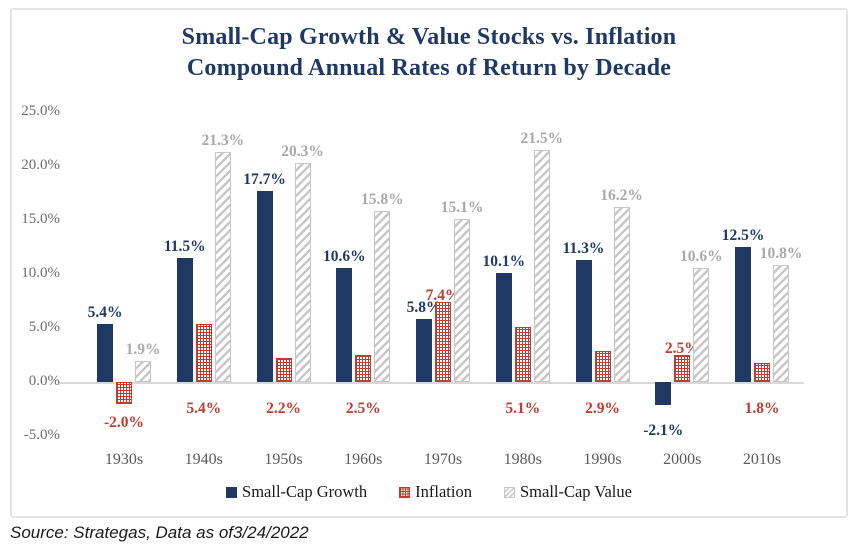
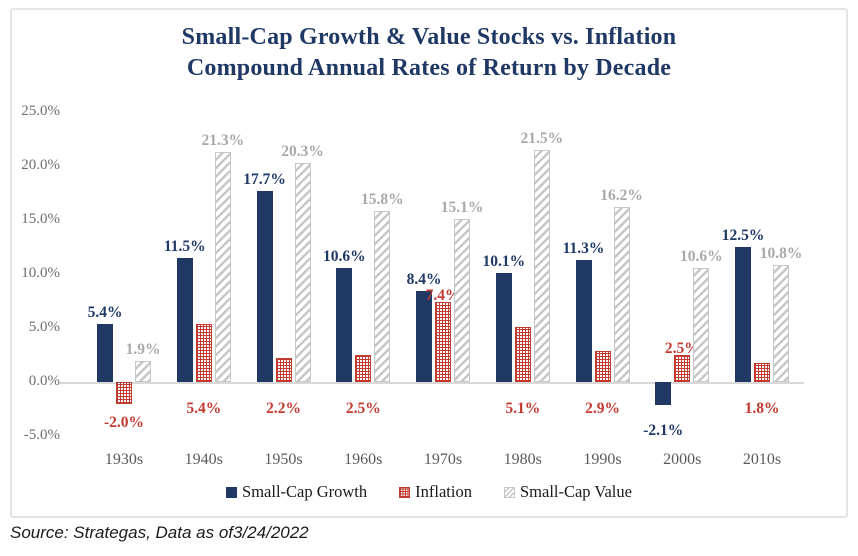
Small-Cap Growth/1970s: 5.8% -> 8.4%
